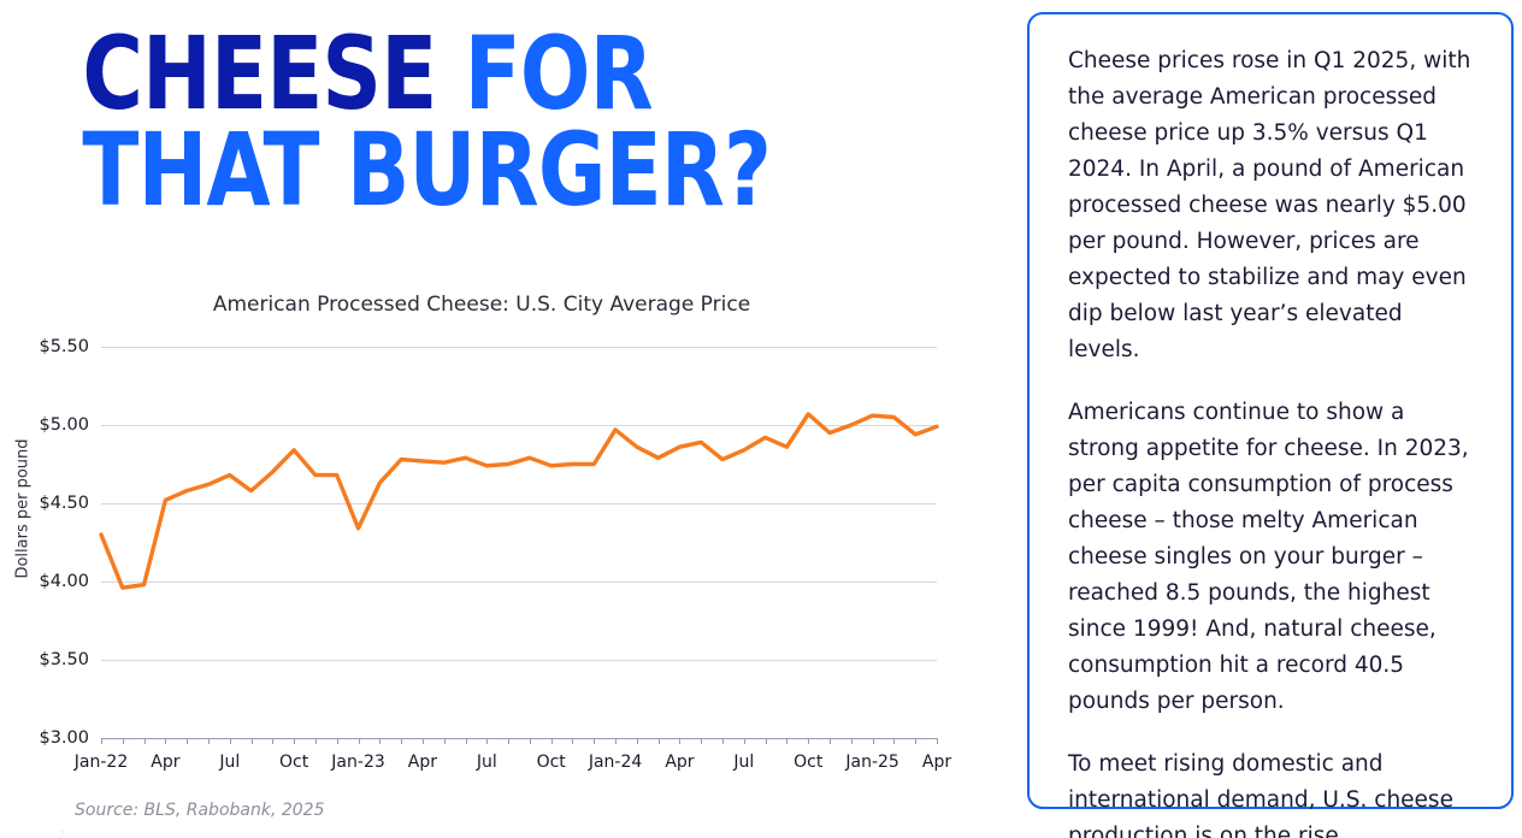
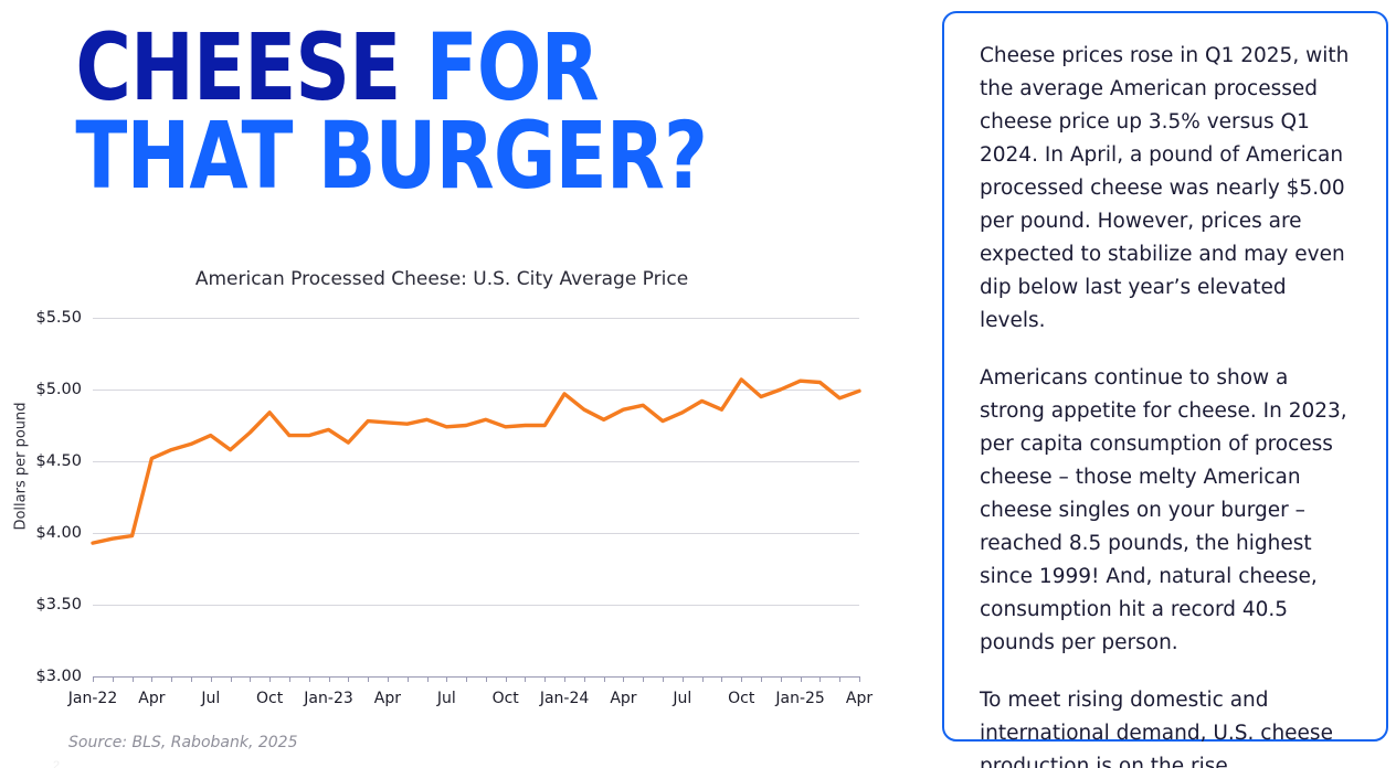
Jan-22: $4.30 -> $3.93
Jan-23: $4.34 -> $4.72
